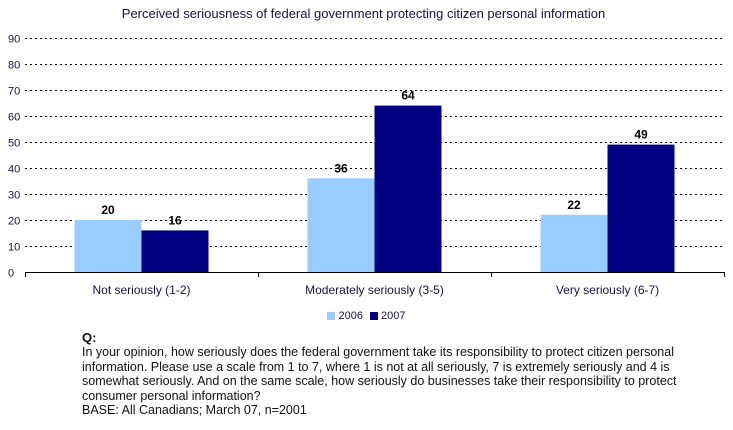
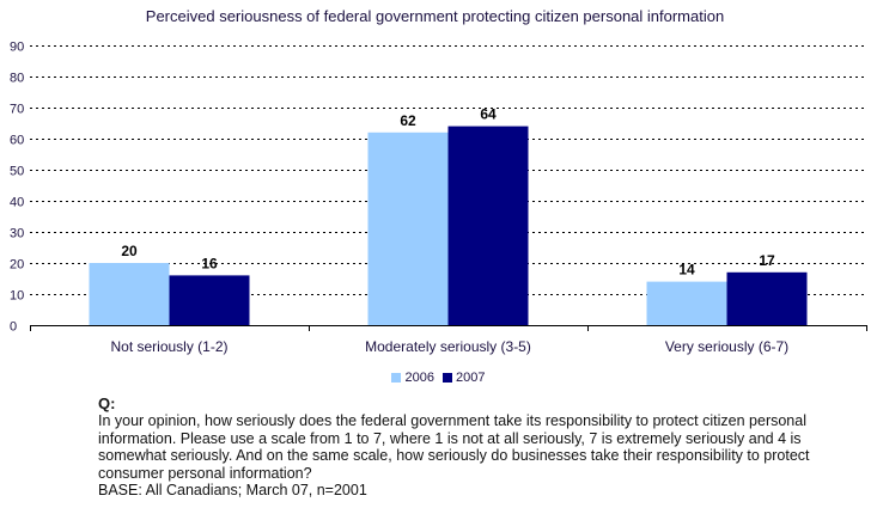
2006/Moderately seriously (3-5): 36 -> 62
2006/Very seriously (6-7): 22 -> 14
2007/Very seriously (6-7): 49 -> 17
